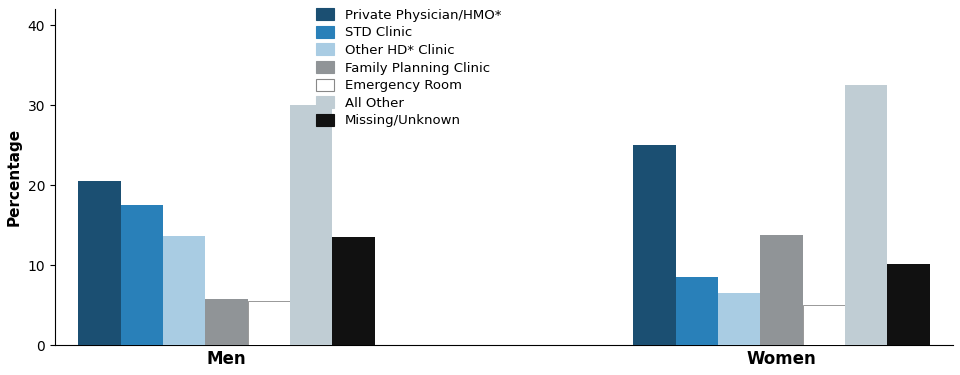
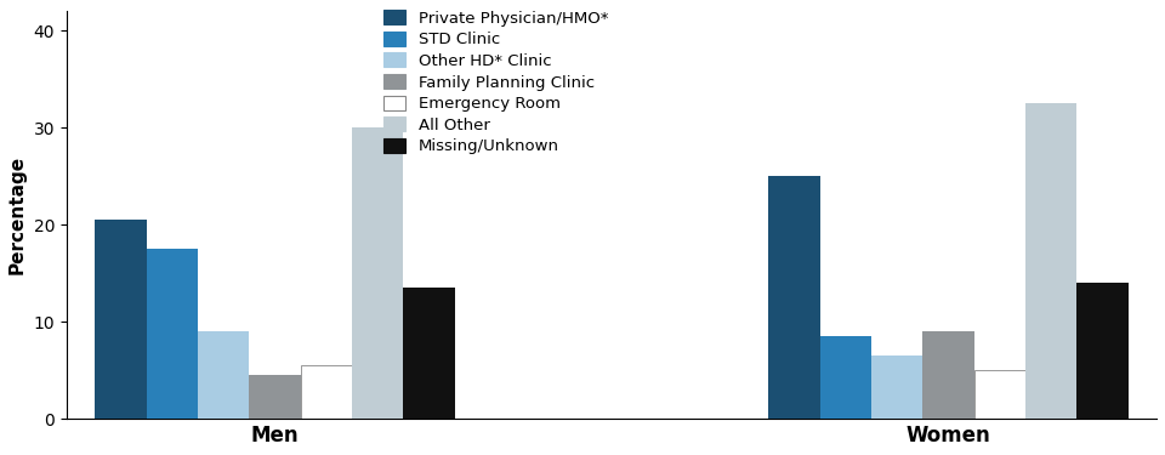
Other HD* Clinic/Men: 13.6 -> 9.0
Family Planning Clinic/Men: 5.8 -> 4.5
Family Planning Clinic/Women: 13.8 -> 9.0
Missing/Unknown/Women: 10.2 -> 14.0
